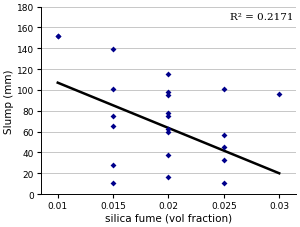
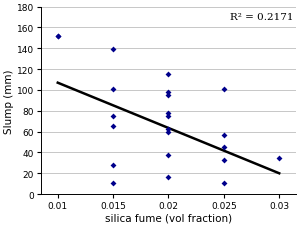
0.03: 96 -> 35
